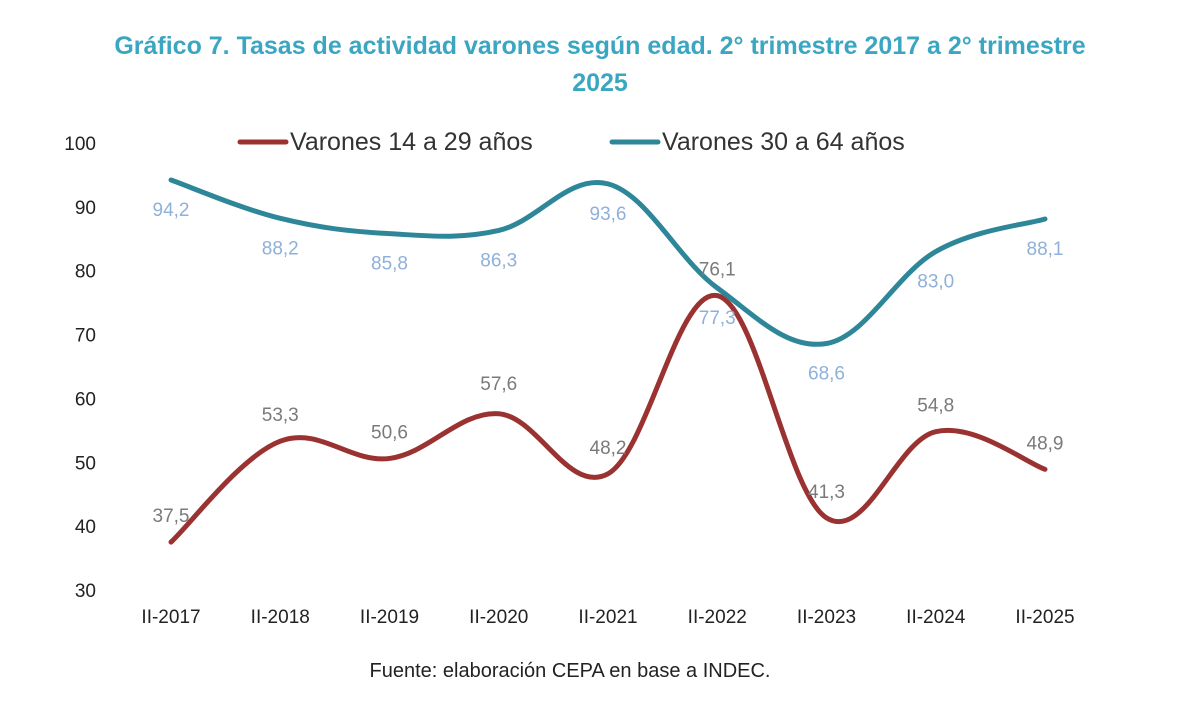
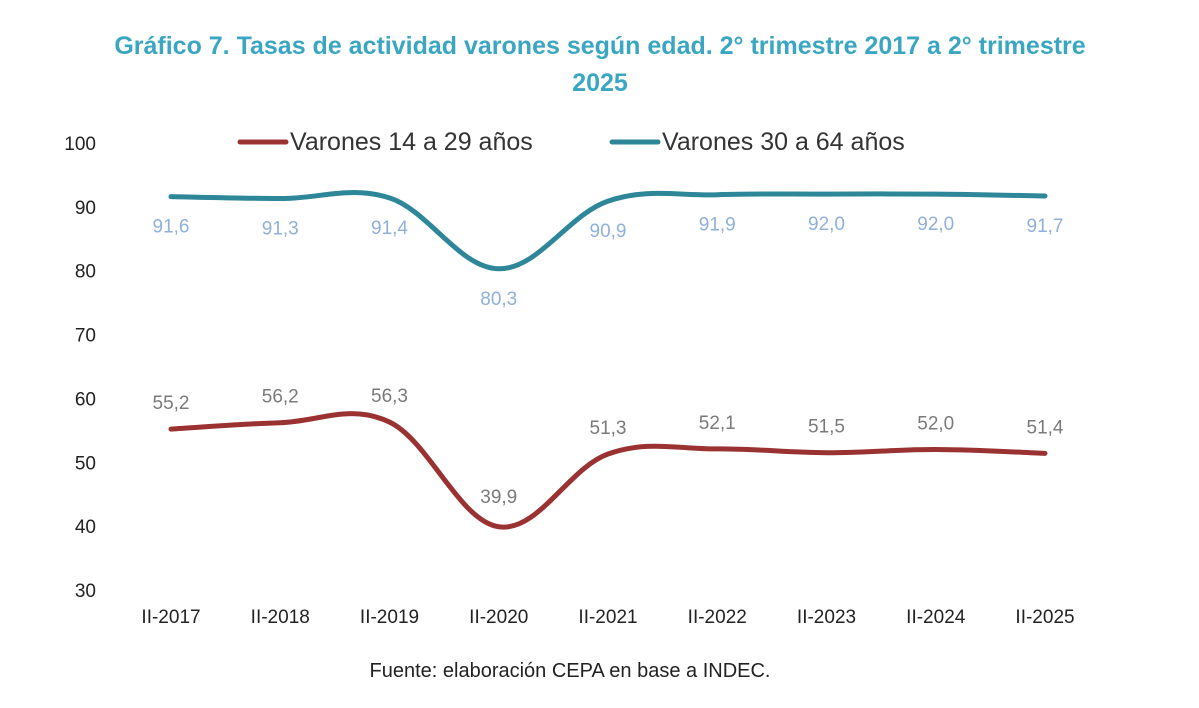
Varones 14 a 29 años/II-2017: 37,5 -> 55,2
Varones 30 a 64 años/II-2017: 94,2 -> 91,6
Varones 14 a 29 años/II-2018: 53,3 -> 56,2
Varones 30 a 64 años/II-2018: 88,2 -> 91,3
Varones 14 a 29 años/II-2019: 50,6 -> 56,3
Varones 30 a 64 años/II-2019: 85,8 -> 91,4
Varones 14 a 29 años/II-2020: 57,6 -> 39,9
Varones 30 a 64 años/II-2020: 86,3 -> 80,3
Varones 14 a 29 años/II-2021: 48,2 -> 51,3
Varones 30 a 64 años/II-2021: 93,6 -> 90,9
Varones 14 a 29 años/II-2022: 76,1 -> 52,1
Varones 30 a 64 años/II-2022: 77,3 -> 91,9
Varones 14 a 29 años/II-2023: 41,3 -> 51,5
Varones 30 a 64 años/II-2023: 68,6 -> 92,0
Varones 14 a 29 años/II-2024: 54,8 -> 52,0
Varones 30 a 64 años/II-2024: 83,0 -> 92,0
Varones 14 a 29 años/II-2025: 48,9 -> 51,4
Varones 30 a 64 años/II-2025: 88,1 -> 91,7
